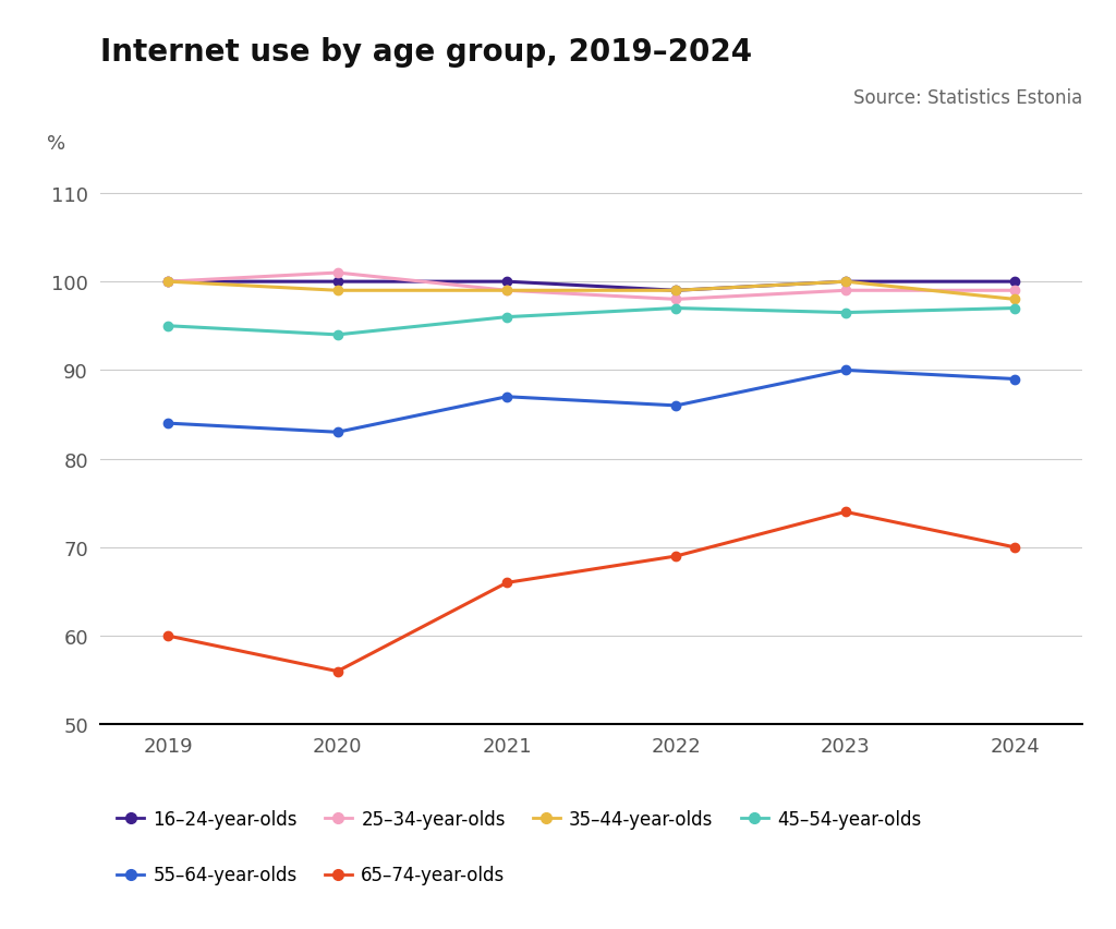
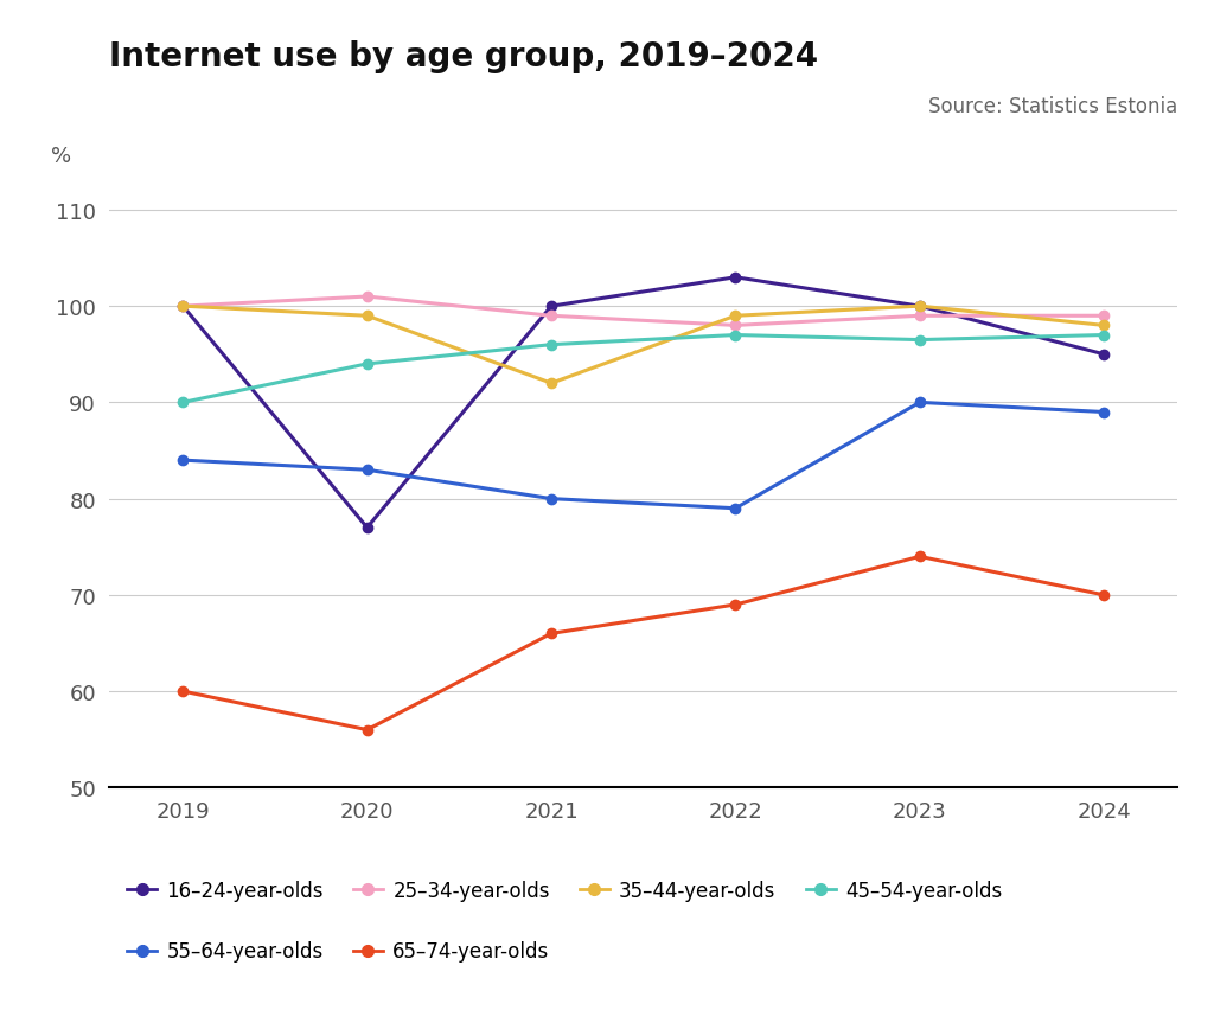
45–54-year-olds/2019: 95.0 -> 90.0
16–24-year-olds/2020: 100 -> 77
35–44-year-olds/2021: 99 -> 92
55–64-year-olds/2021: 87 -> 80
16–24-year-olds/2022: 99 -> 103
55–64-year-olds/2022: 86 -> 79
16–24-year-olds/2024: 100 -> 95
